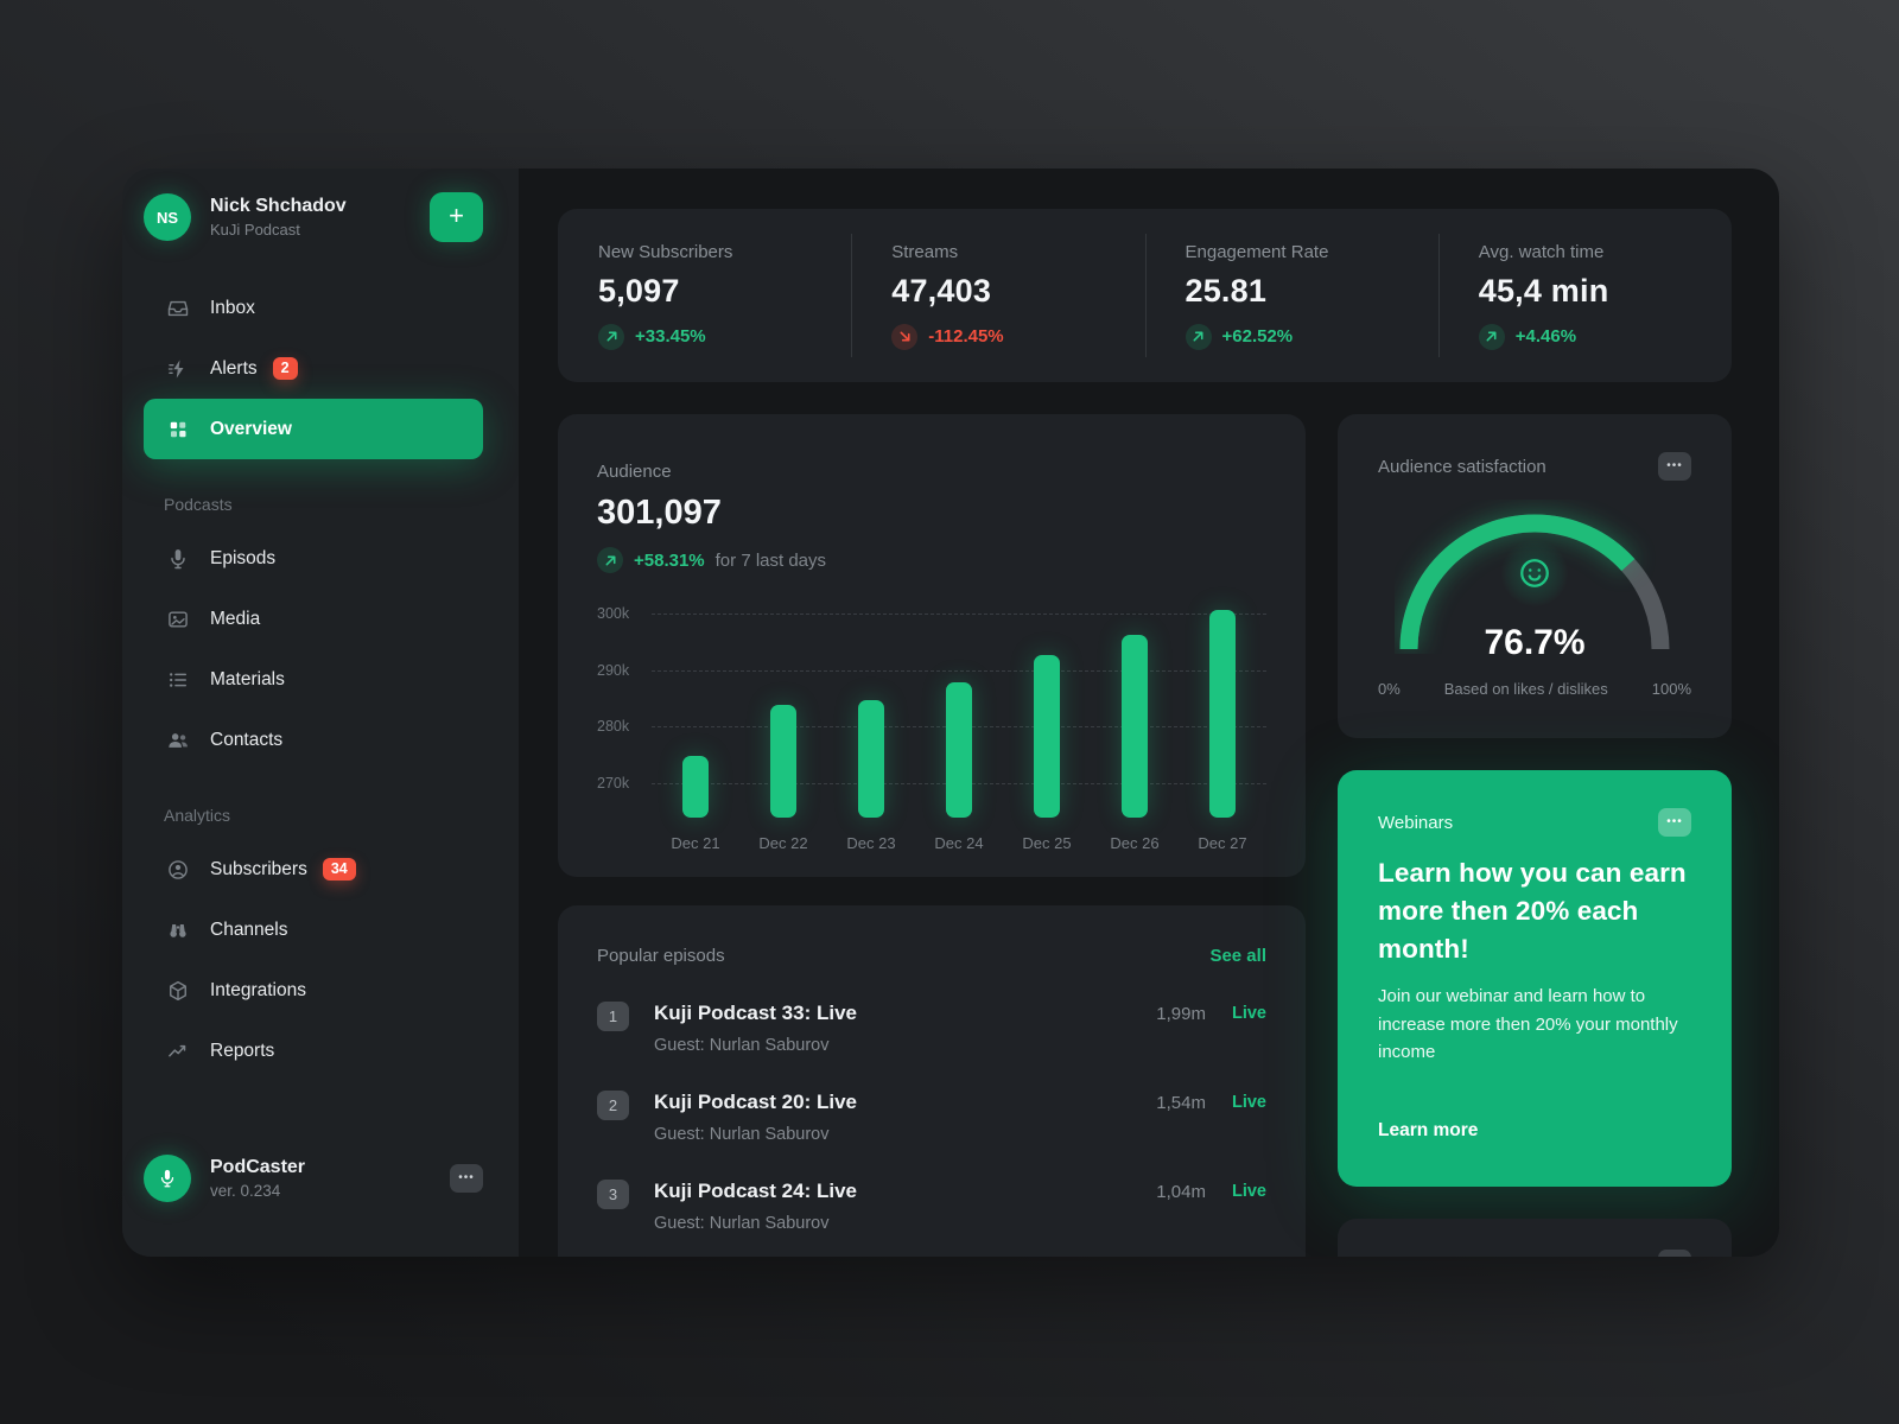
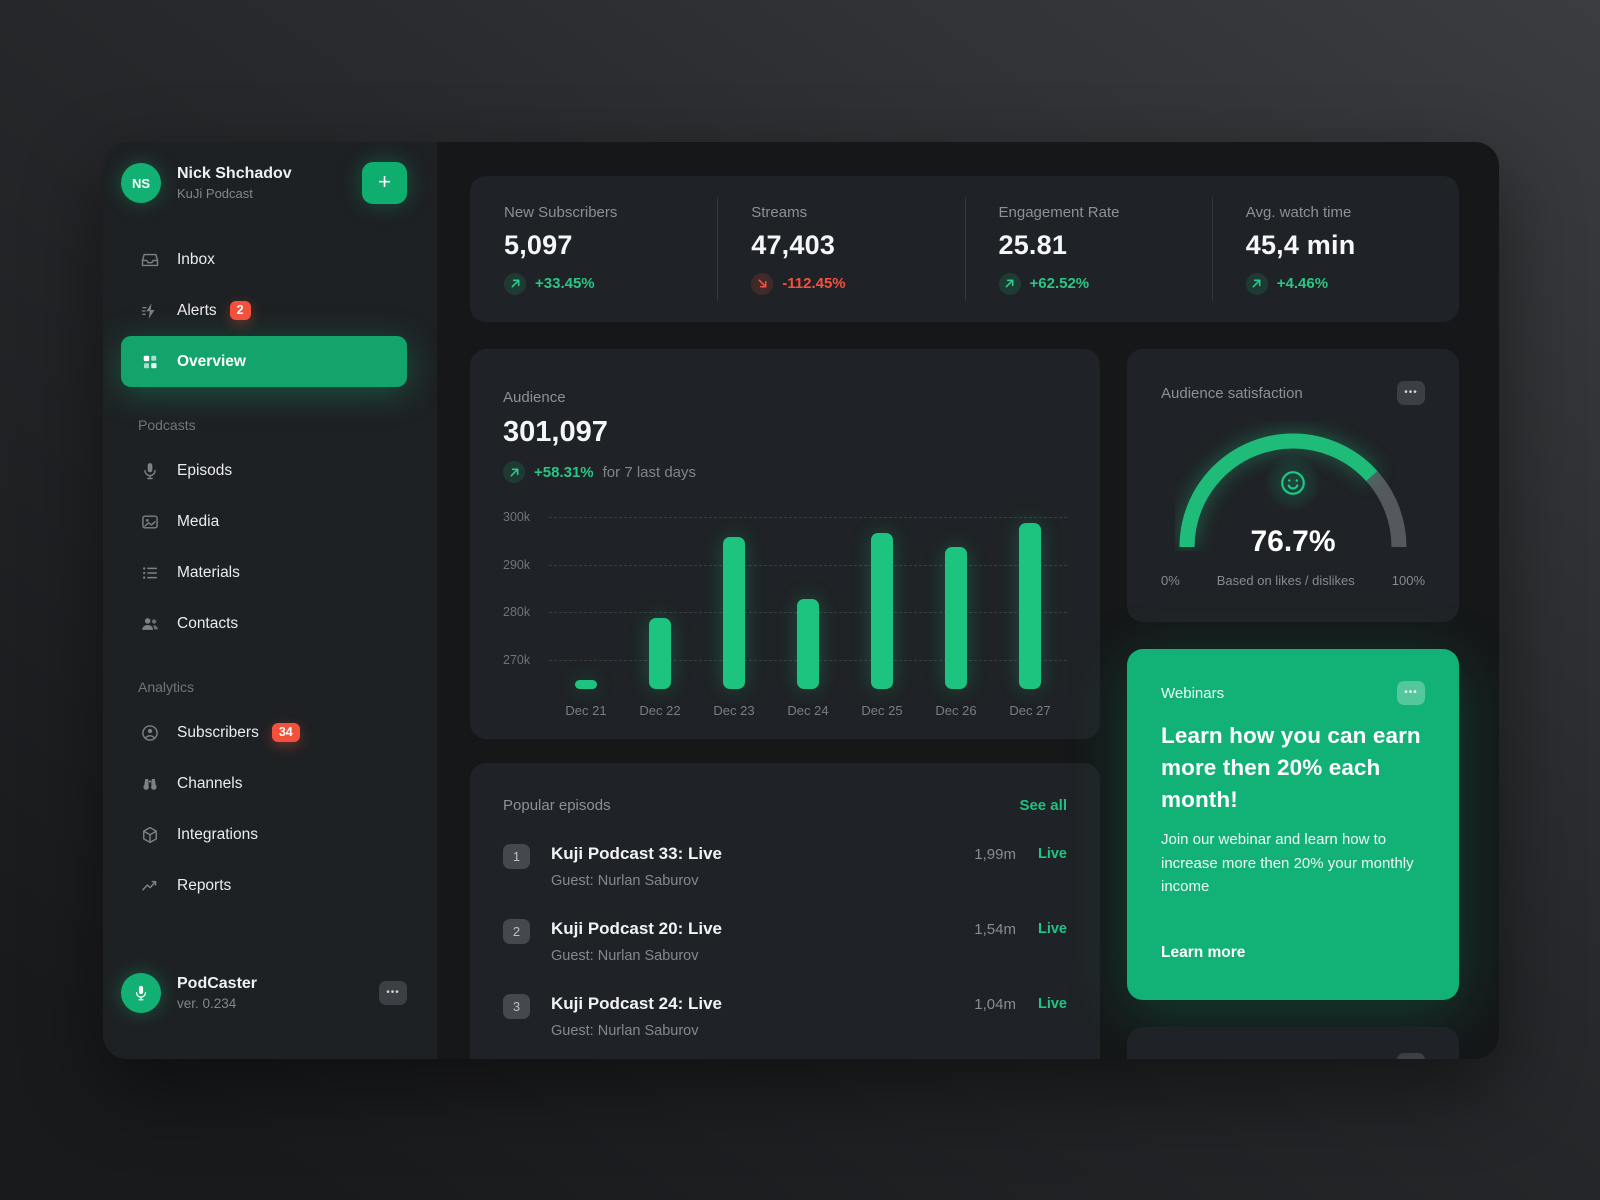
Dec 21: 275k -> 266k
Dec 22: 284k -> 279k
Dec 23: 285k -> 296k
Dec 24: 288k -> 283k
Dec 25: 293k -> 297k
Dec 26: 296k -> 294k
Dec 27: 301k -> 299k
